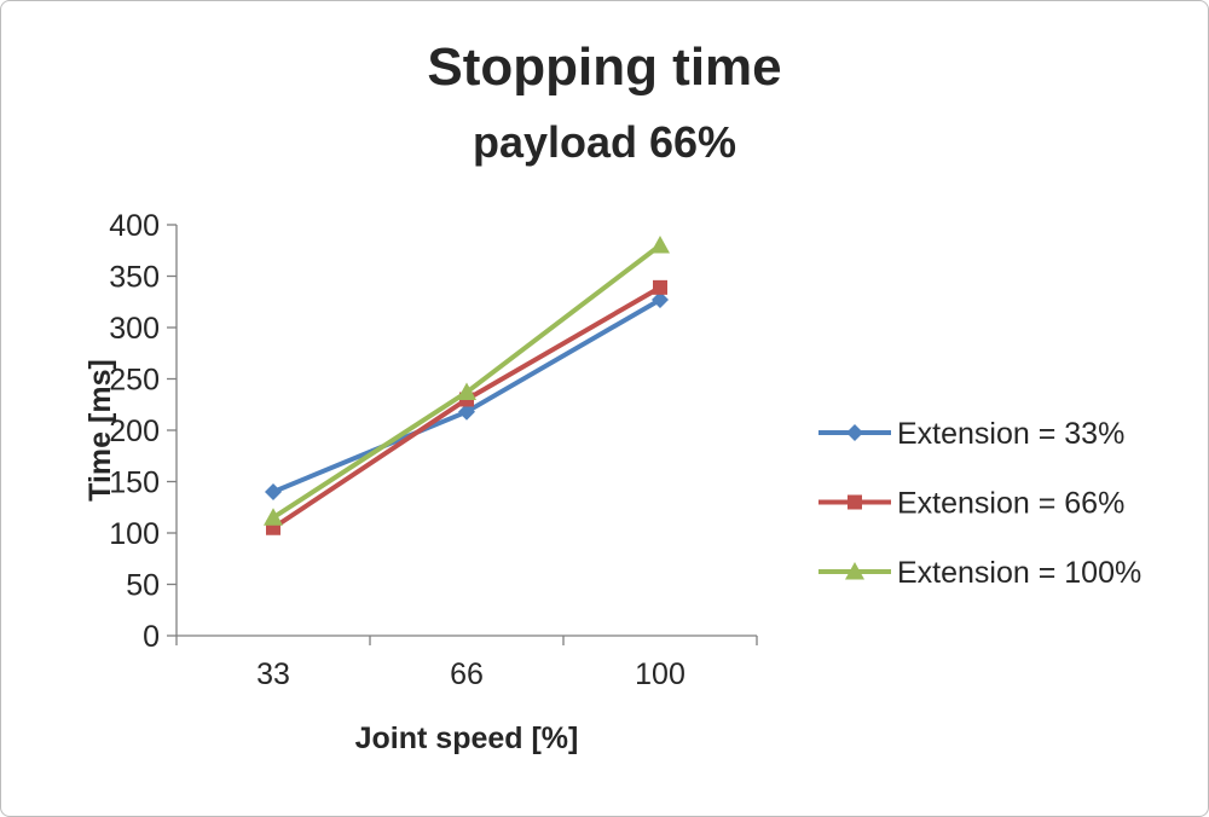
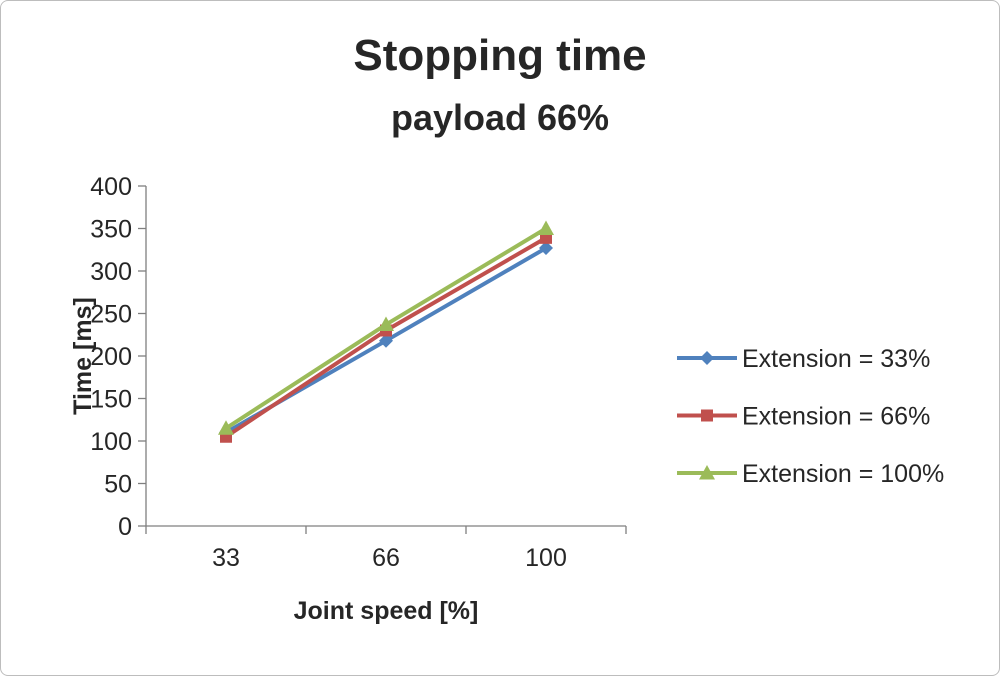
Extension = 33%/33: 140 -> 110
Extension = 100%/100: 380 -> 350
